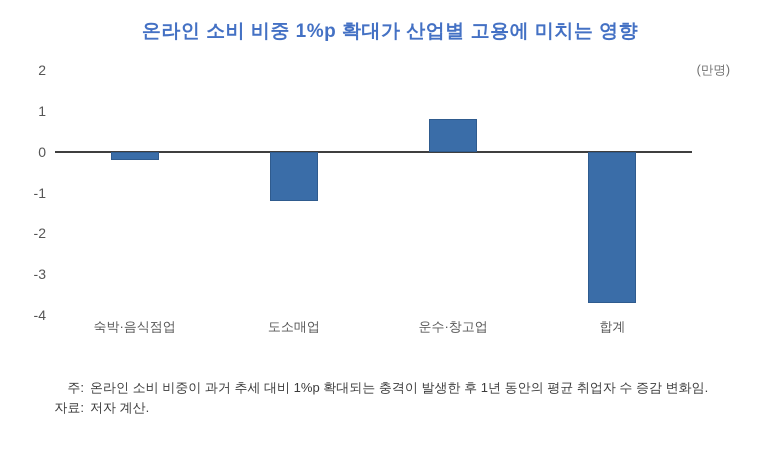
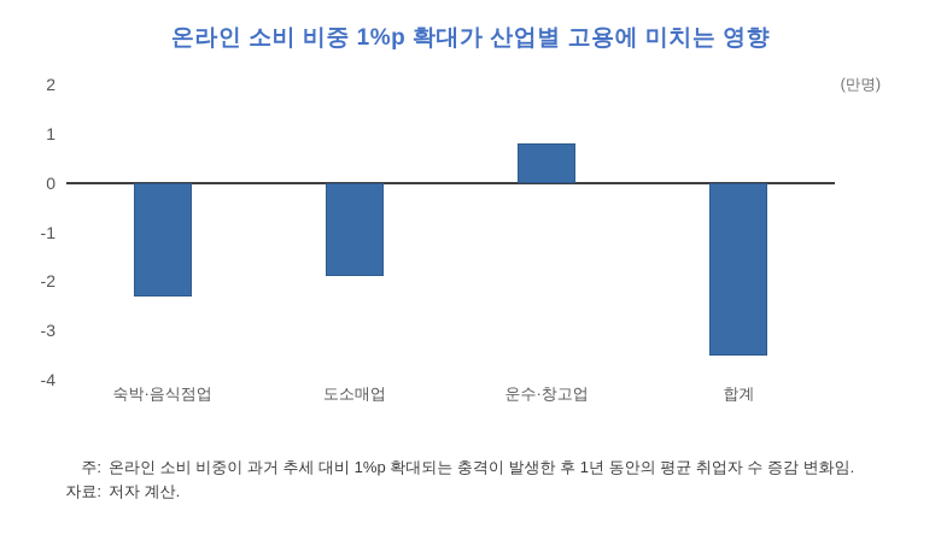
숙박·음식점업: -0.2 -> -2.3
도소매업: -1.2 -> -1.9
합계: -3.7 -> -3.5
